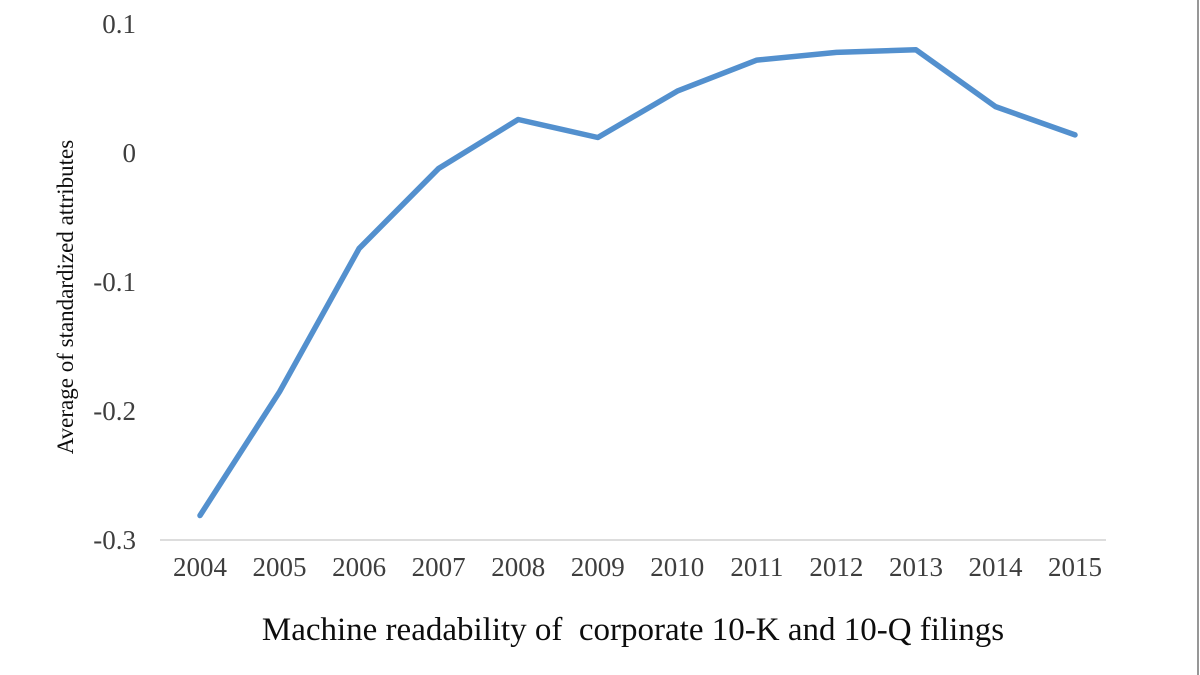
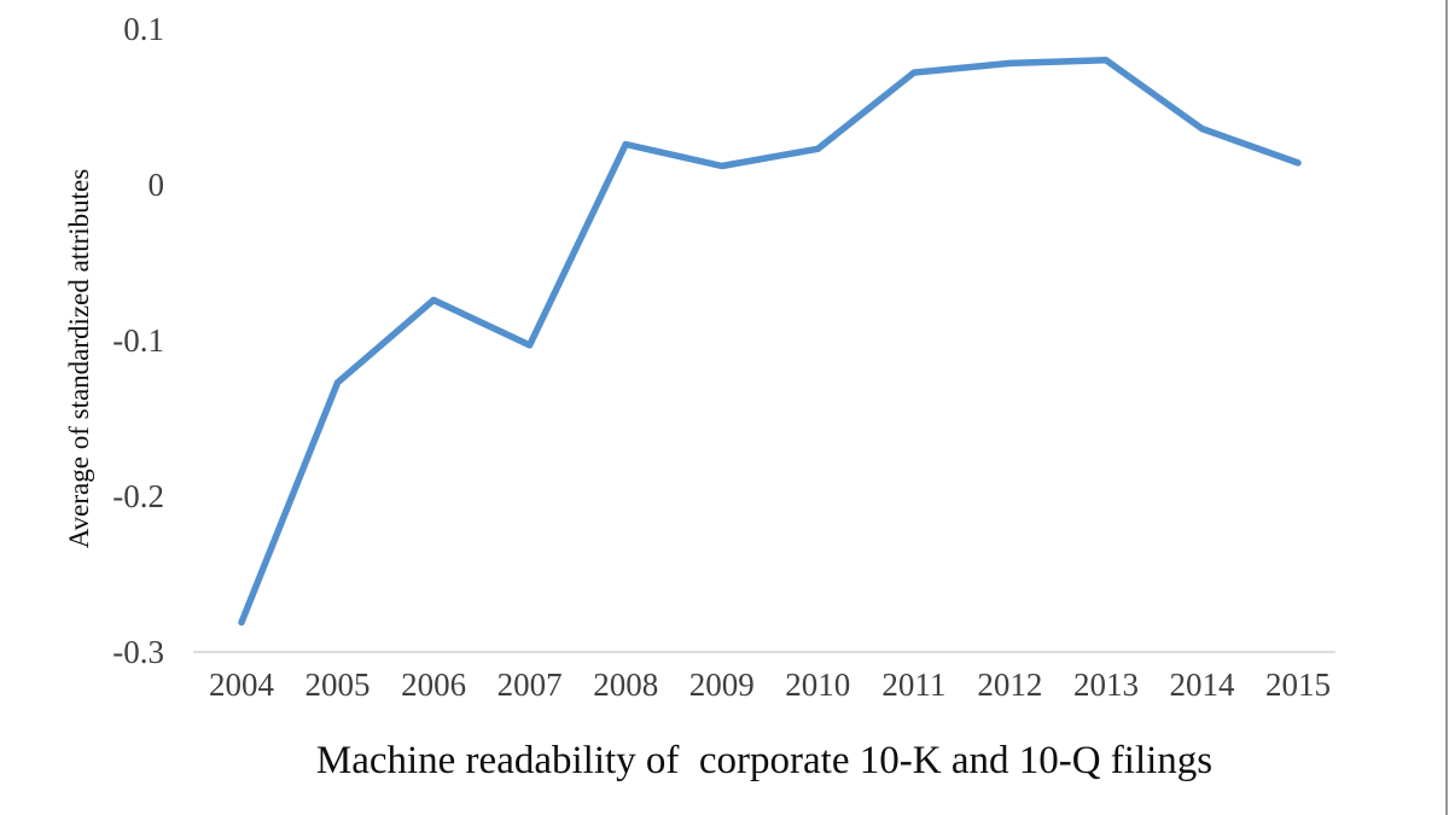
2005: -0.185 -> -0.127
2007: -0.012 -> -0.103
2010: 0.048 -> 0.023
